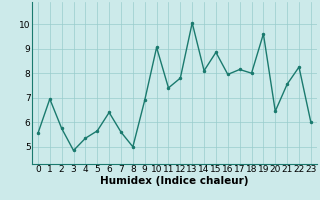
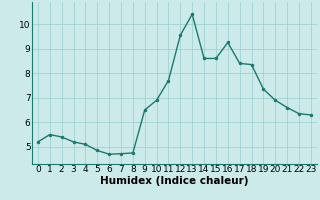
0: 5.55 -> 5.20
1: 6.95 -> 5.50
2: 5.75 -> 5.40
3: 4.85 -> 5.20
4: 5.35 -> 5.10
5: 5.65 -> 4.85
6: 6.40 -> 4.70
7: 5.60 -> 4.72
8: 5.00 -> 4.75
9: 6.90 -> 6.50
10: 9.05 -> 6.90
11: 7.40 -> 7.70
12: 7.80 -> 9.55
13: 10.05 -> 10.40
14: 8.10 -> 8.60
15: 8.85 -> 8.60
16: 7.95 -> 9.25
17: 8.15 -> 8.40
18: 8.00 -> 8.35
19: 9.60 -> 7.35
20: 6.45 -> 6.90
21: 7.55 -> 6.60
22: 8.25 -> 6.35
23: 6.00 -> 6.30
